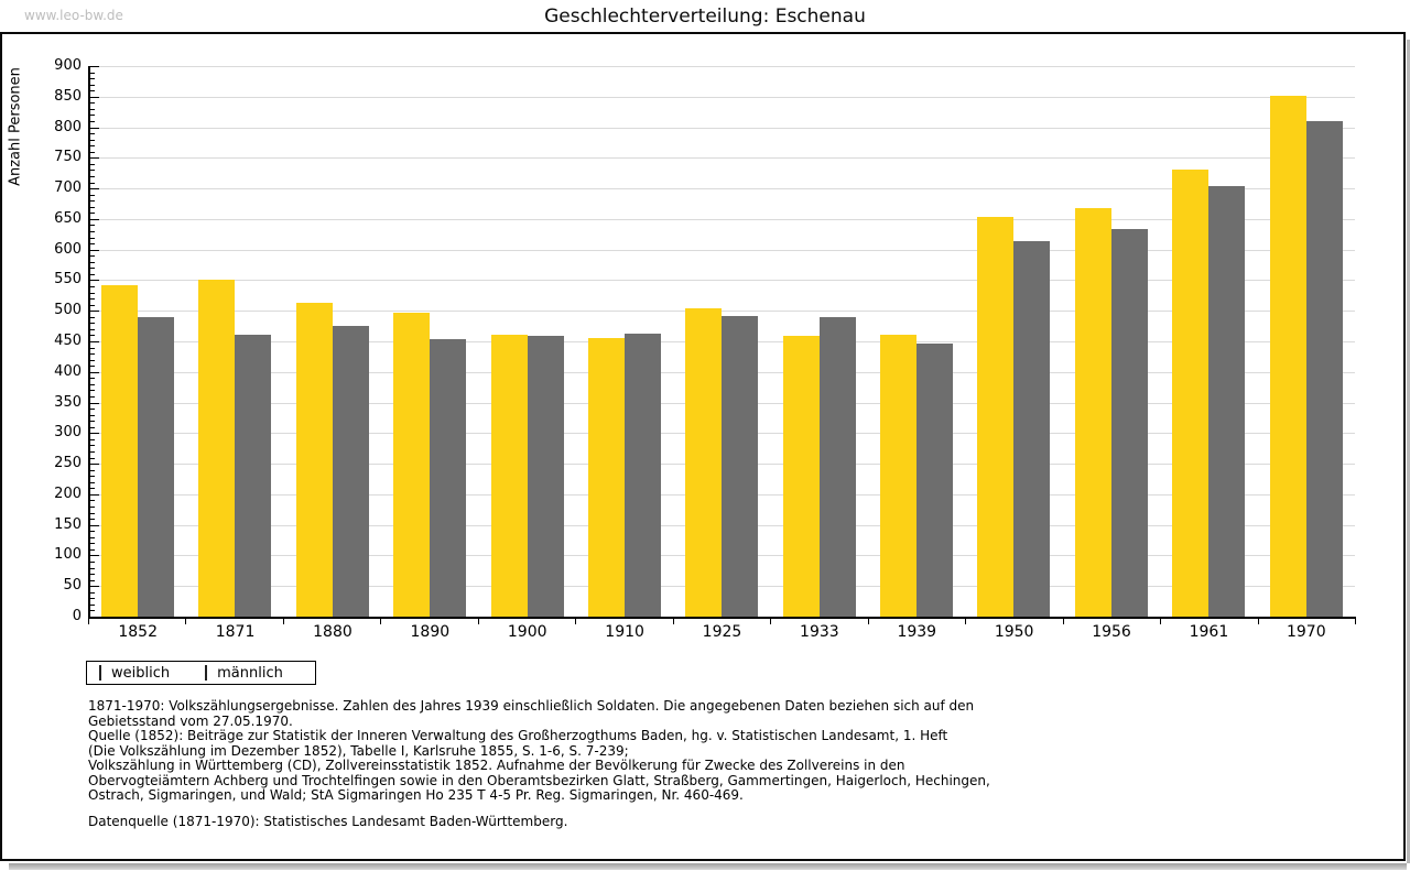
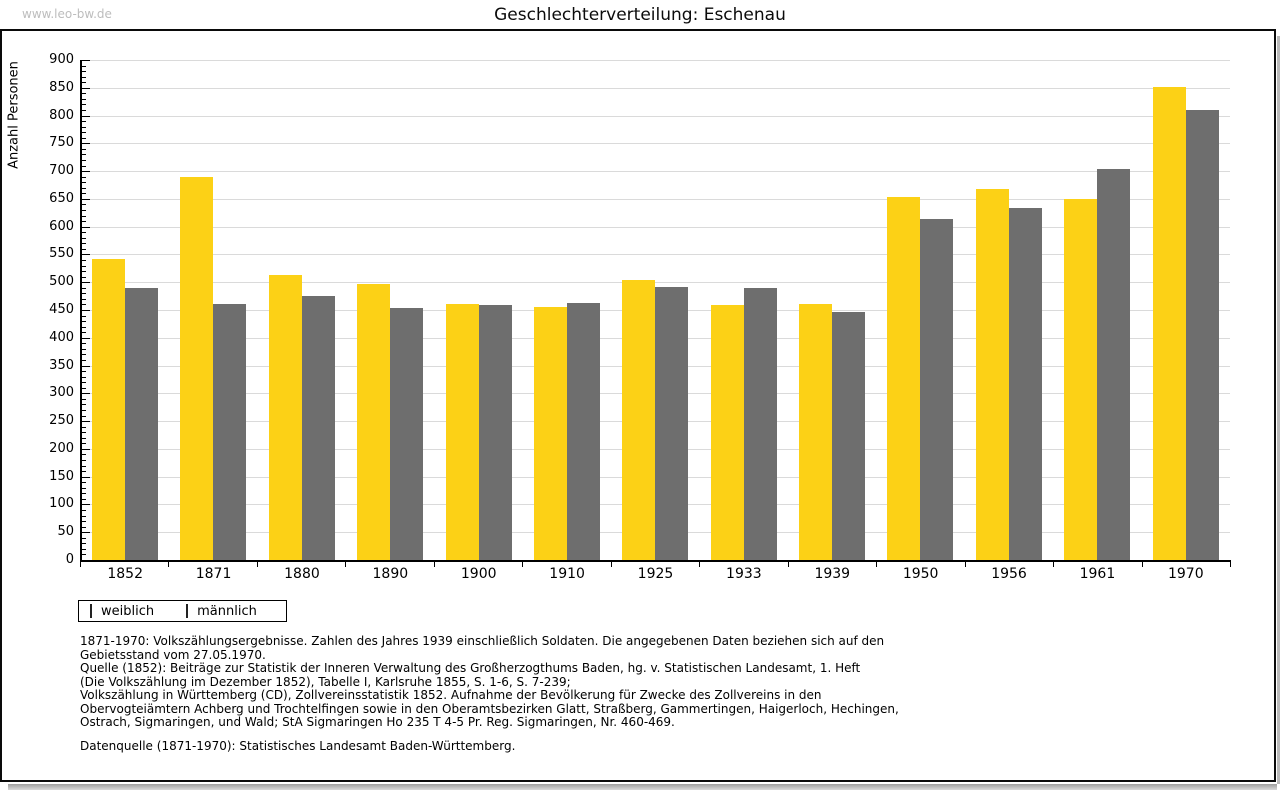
weiblich/1871: 550 -> 690
weiblich/1961: 730 -> 650
